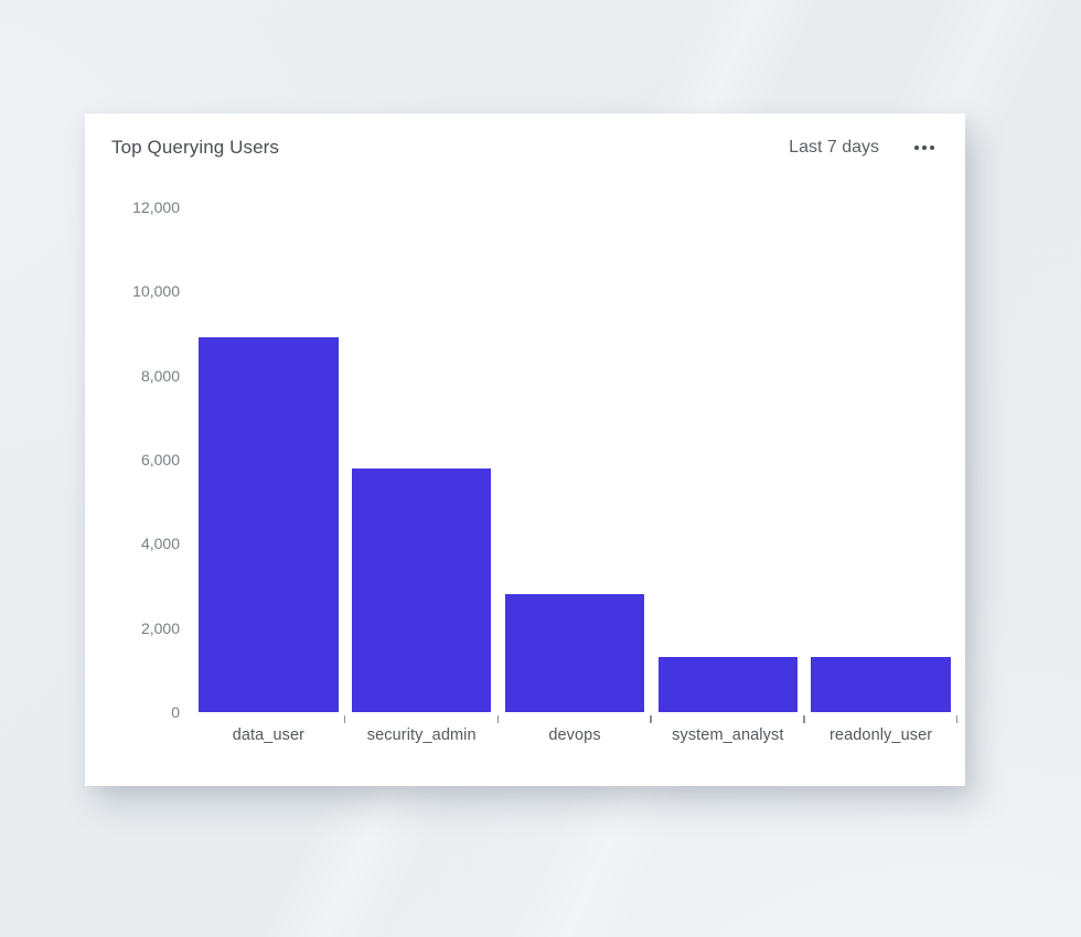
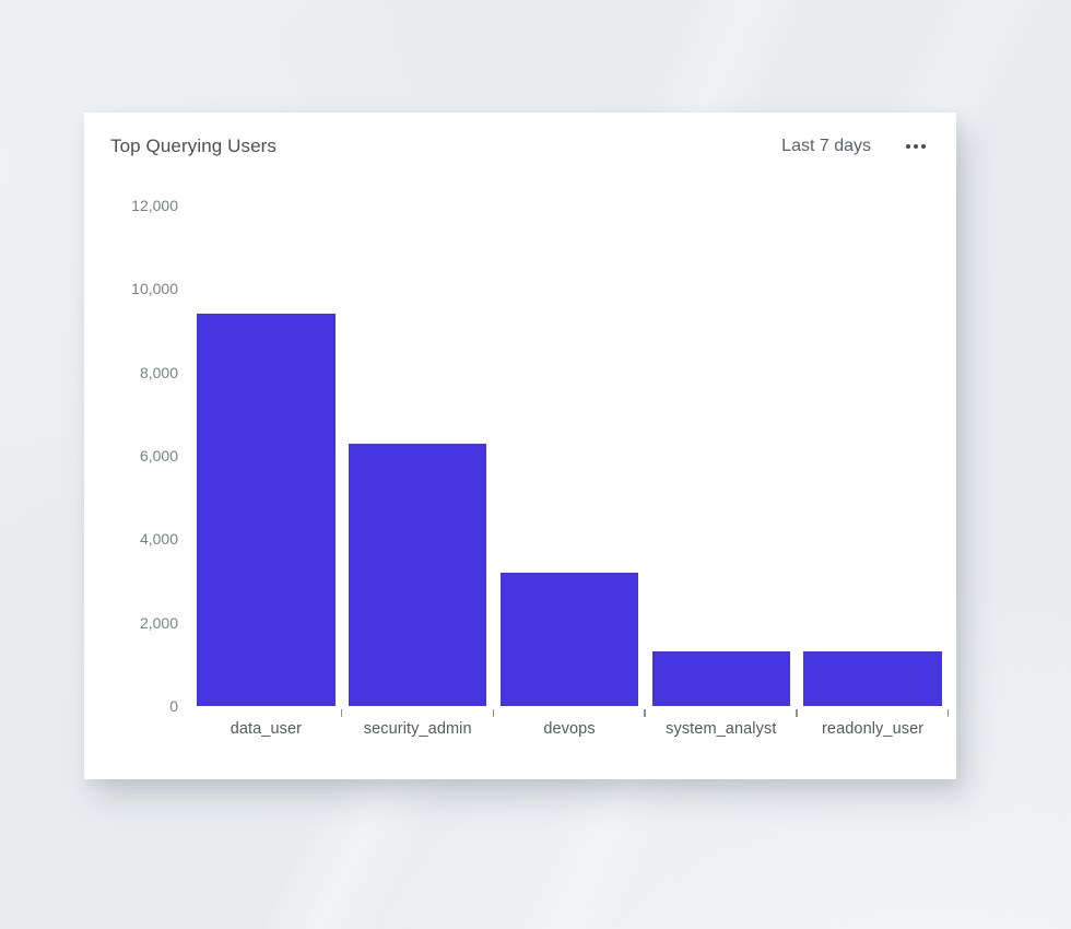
data_user: 8900 -> 9400
security_admin: 5800 -> 6300
devops: 2800 -> 3200
